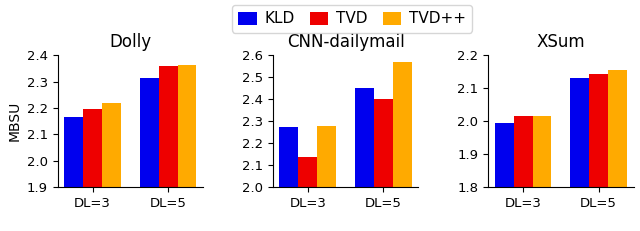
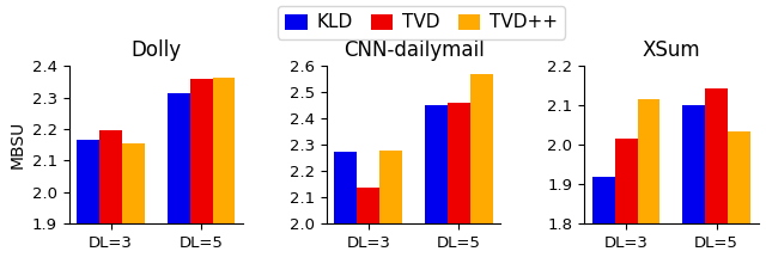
Dolly/TVD++/DL=3: 2.220 -> 2.155
CNN-dailymail/TVD/DL=5: 2.400 -> 2.460
XSum/KLD/DL=3: 1.995 -> 1.920
XSum/TVD++/DL=3: 2.015 -> 2.115
XSum/KLD/DL=5: 2.130 -> 2.100
XSum/TVD++/DL=5: 2.155 -> 2.035
